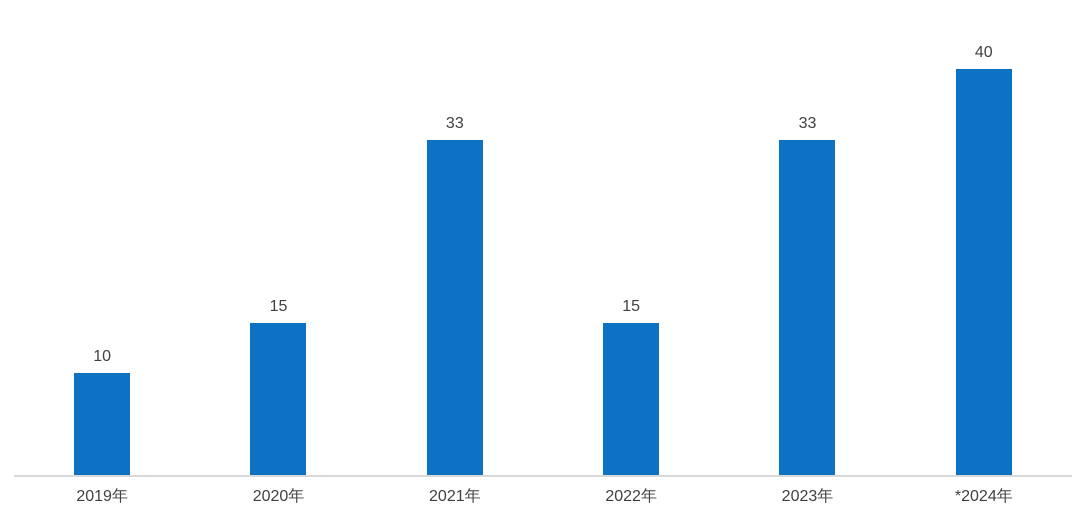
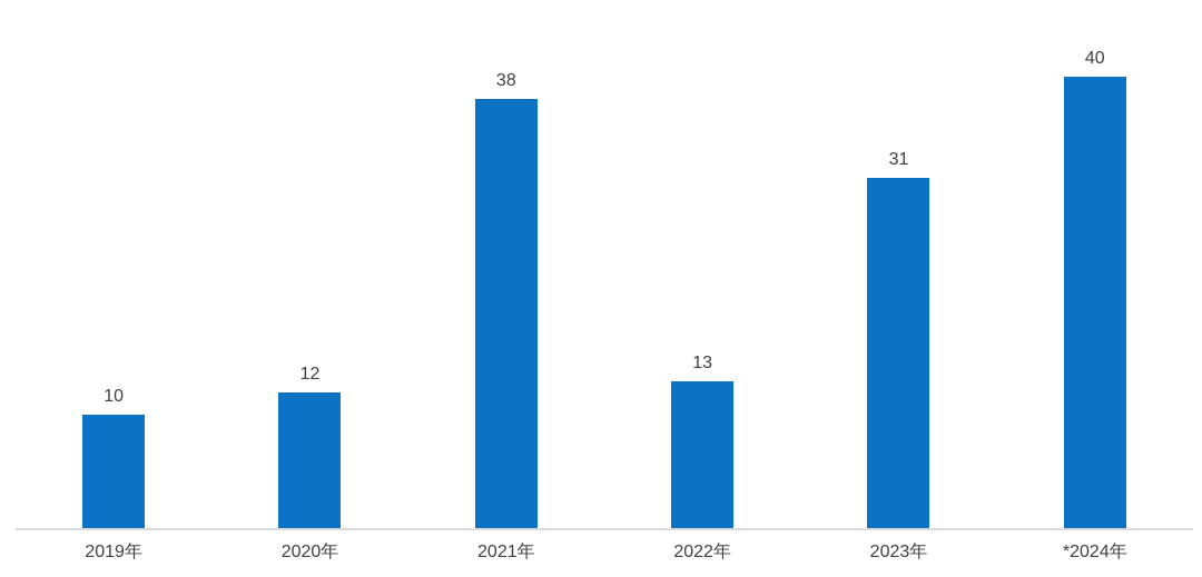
2020年: 15 -> 12
2021年: 33 -> 38
2022年: 15 -> 13
2023年: 33 -> 31
